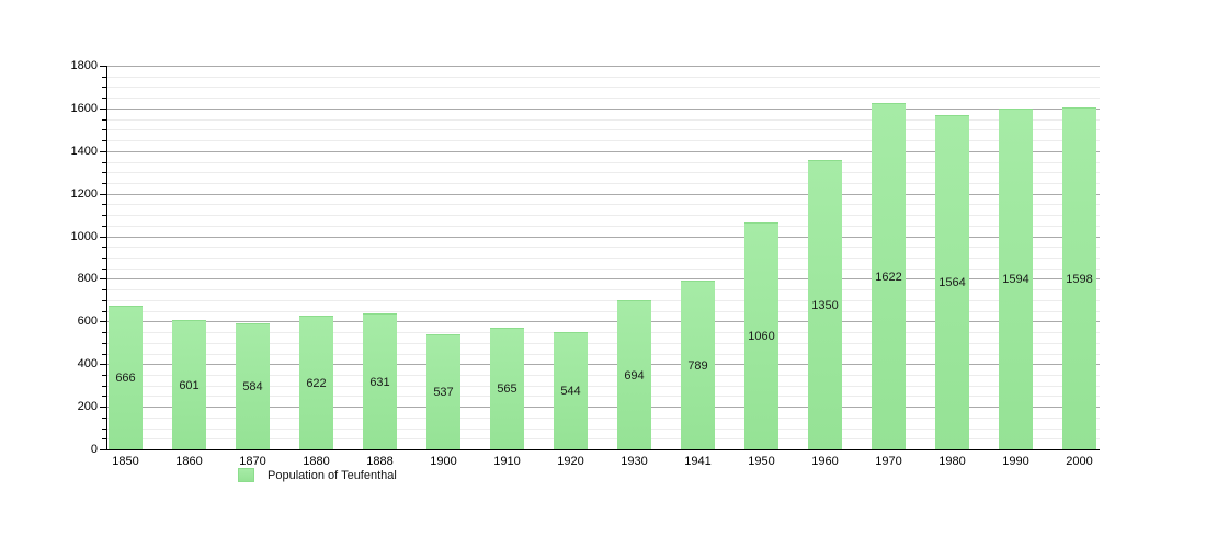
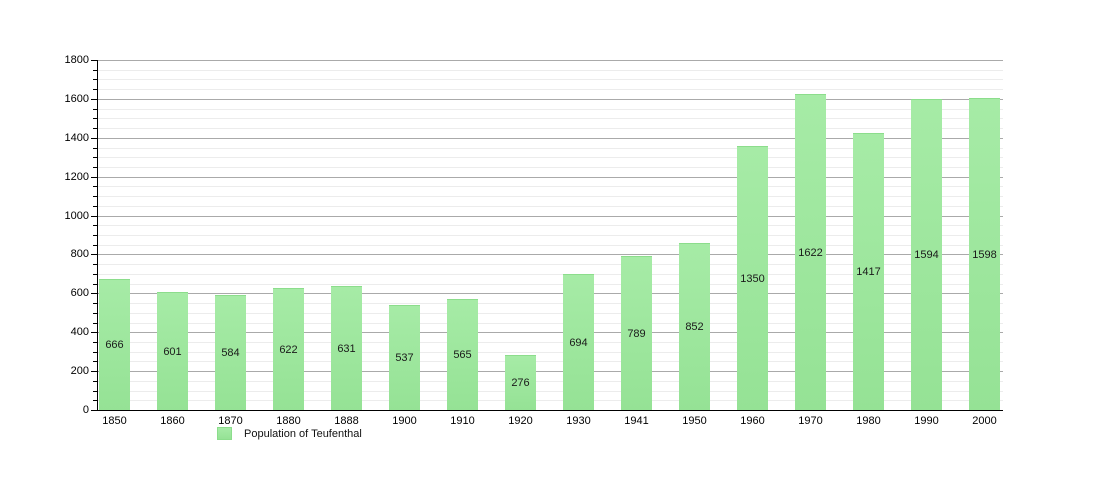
1920: 544 -> 276
1950: 1060 -> 852
1980: 1564 -> 1417
